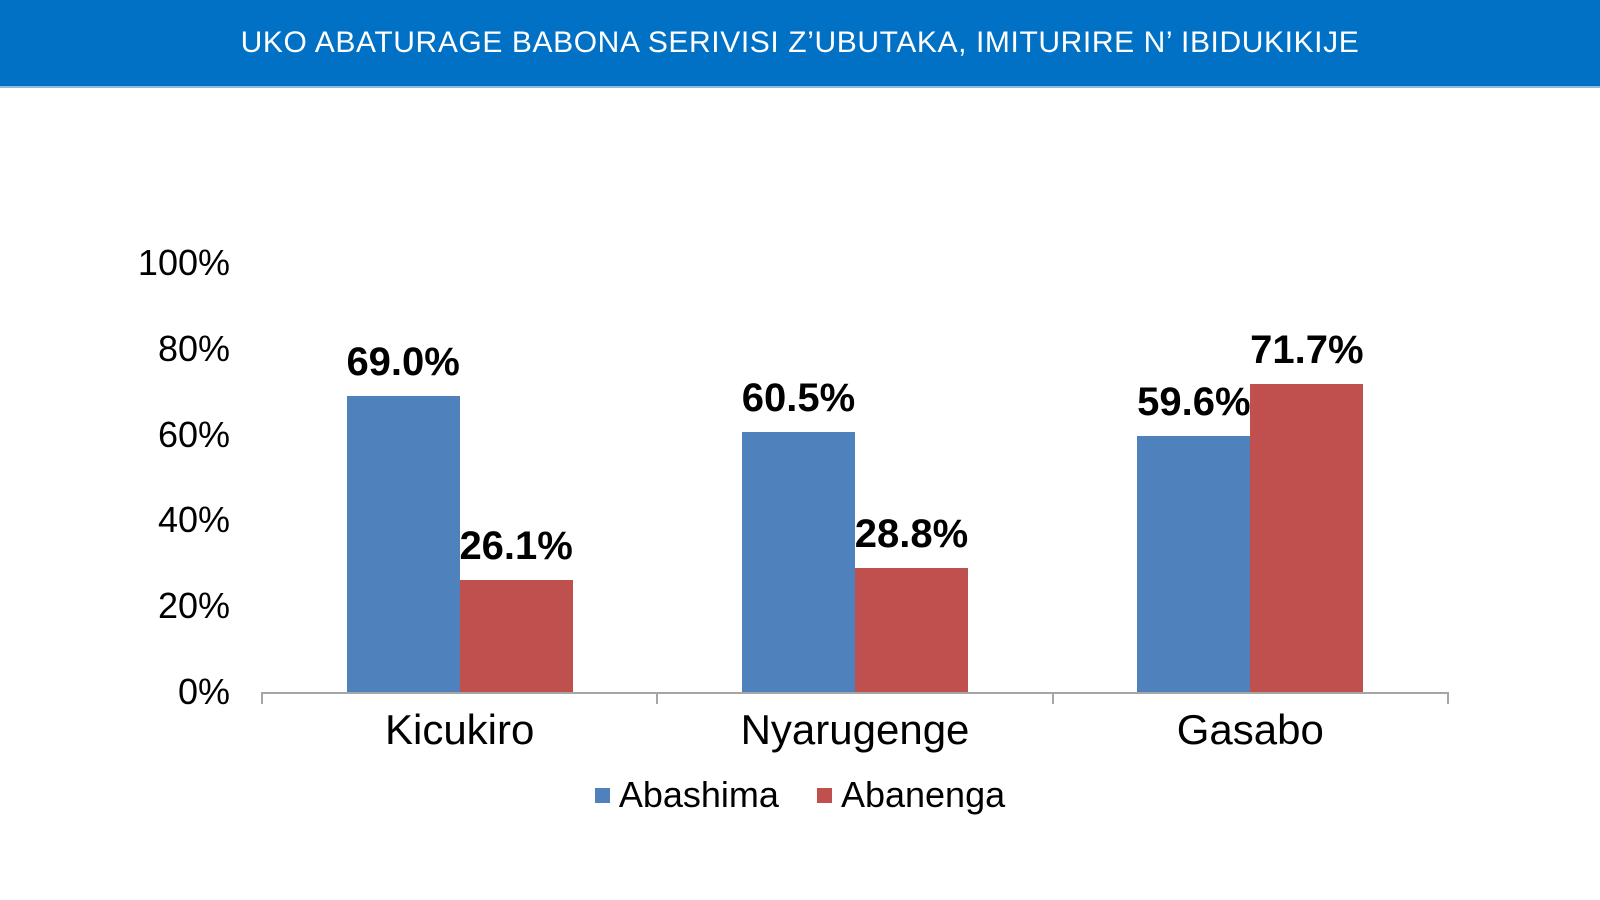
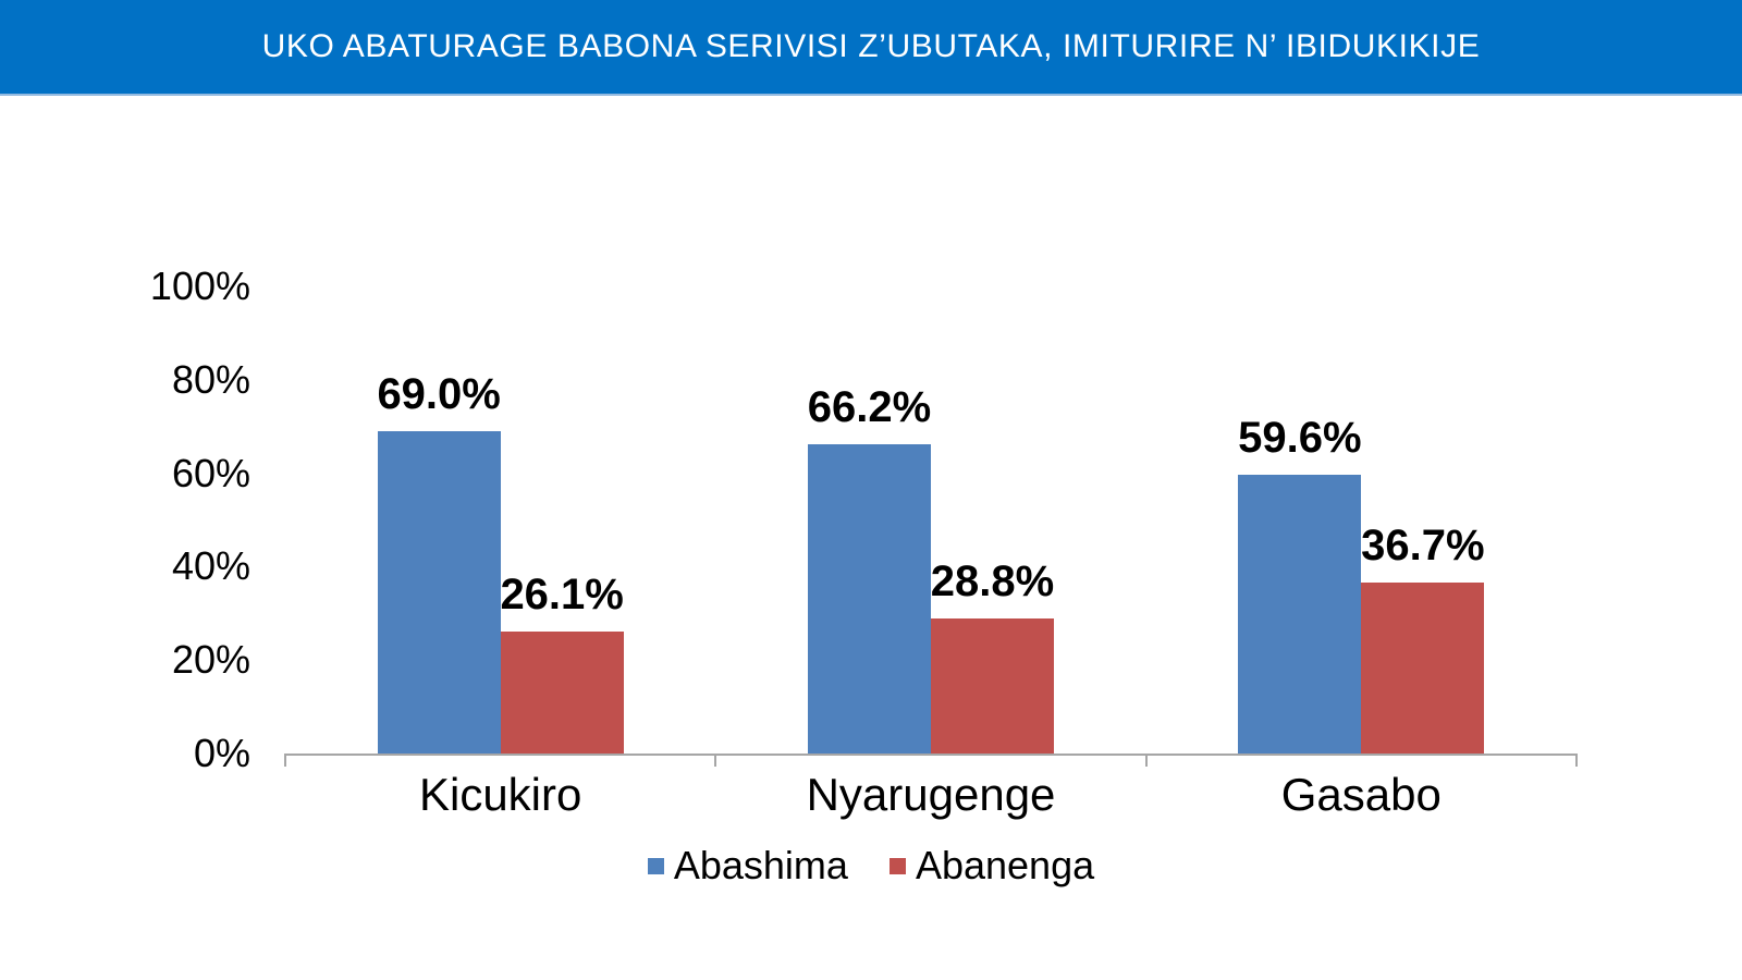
Abashima/Nyarugenge: 60.5% -> 66.2%
Abanenga/Gasabo: 71.7% -> 36.7%
